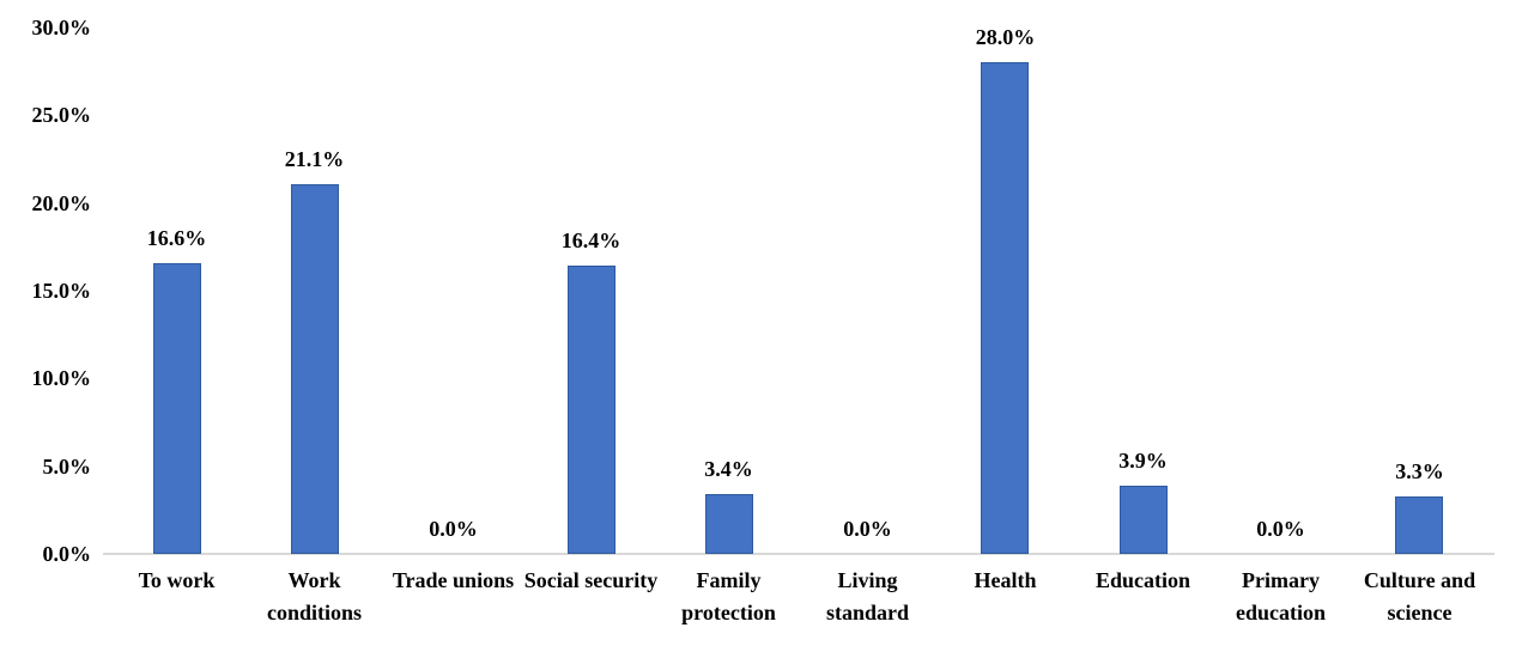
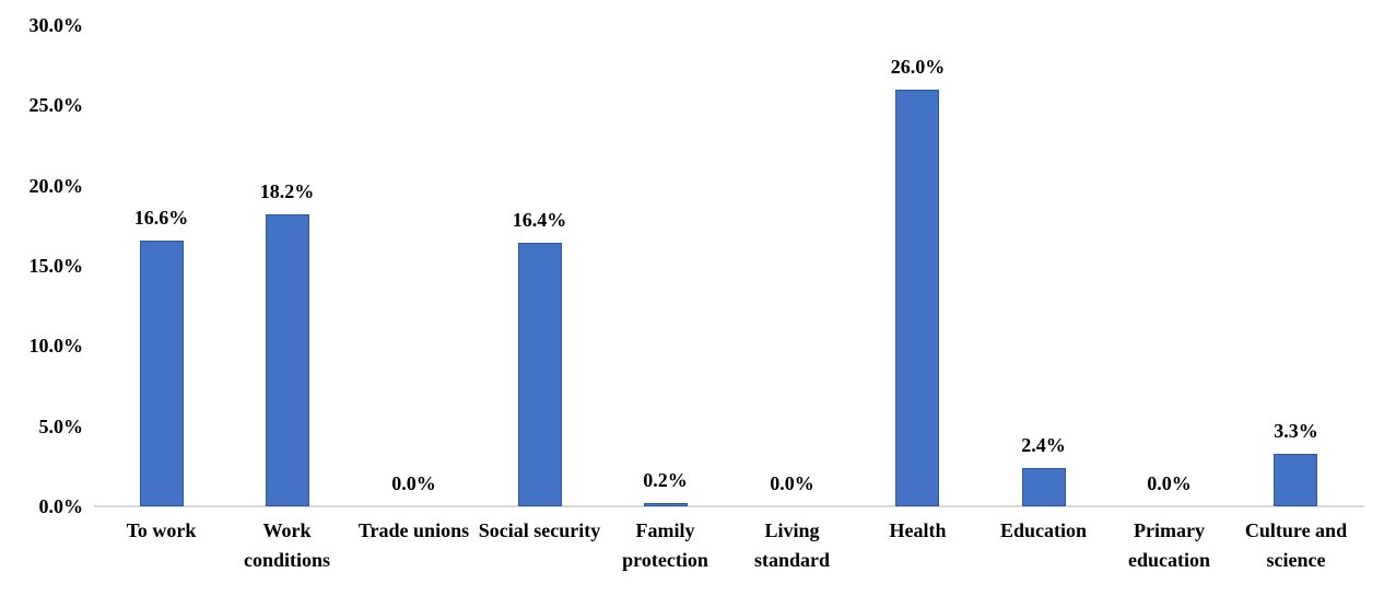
Work conditions: 21.1% -> 18.2%
Family protection: 3.4% -> 0.2%
Health: 28.0% -> 26.0%
Education: 3.9% -> 2.4%
